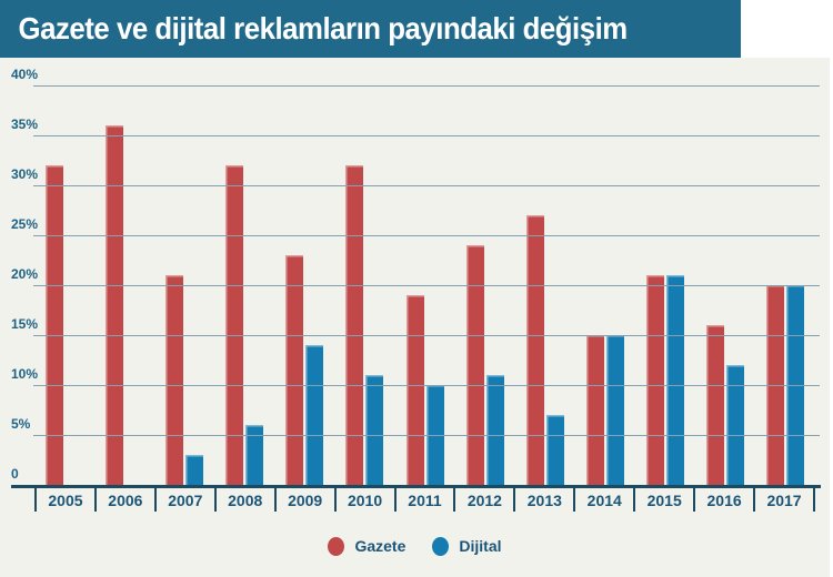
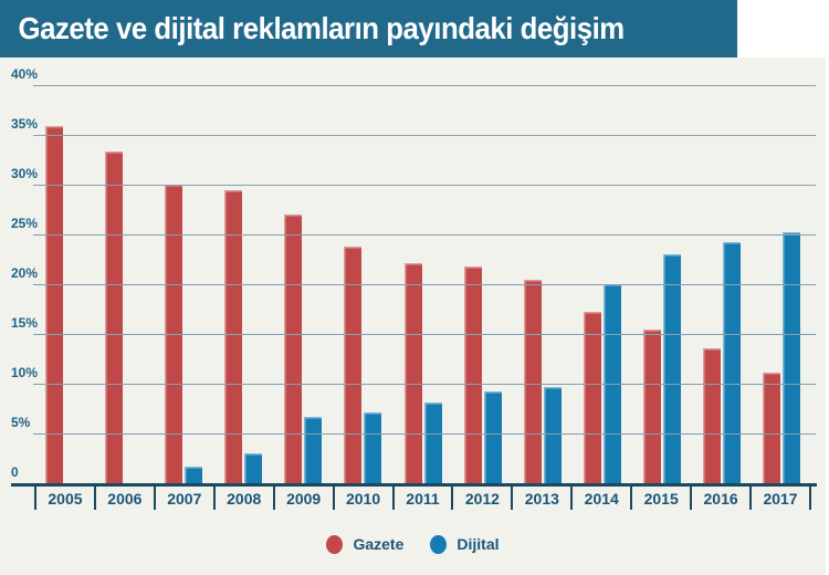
Gazete/2005: 32% -> 36%
Gazete/2006: 36% -> 33%
Gazete/2007: 21% -> 30%
Dijital/2007: 3% -> 2%
Gazete/2008: 32% -> 29%
Dijital/2008: 6% -> 3%
Gazete/2009: 23% -> 27%
Dijital/2009: 14% -> 7%
Gazete/2010: 32% -> 24%
Dijital/2010: 11% -> 7%
Gazete/2011: 19% -> 22%
Dijital/2011: 10% -> 8%
Gazete/2012: 24% -> 22%
Dijital/2012: 11% -> 9%
Gazete/2013: 27% -> 20%
Dijital/2013: 7% -> 10%
Gazete/2014: 15% -> 17%
Dijital/2014: 15% -> 20%
Gazete/2015: 21% -> 15%
Dijital/2015: 21% -> 23%
Gazete/2016: 16% -> 14%
Dijital/2016: 12% -> 24%
Gazete/2017: 20% -> 11%
Dijital/2017: 20% -> 25%
